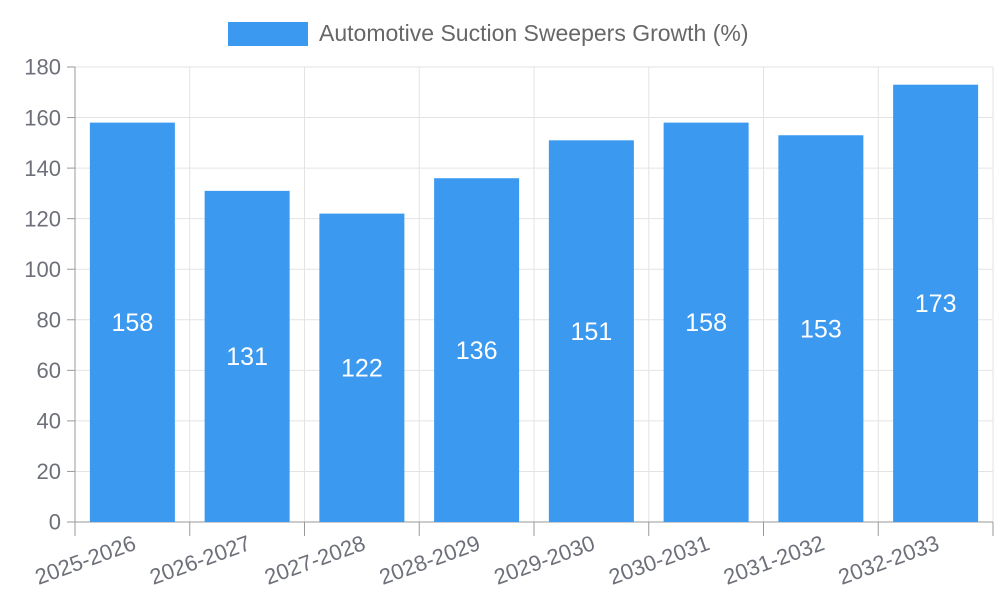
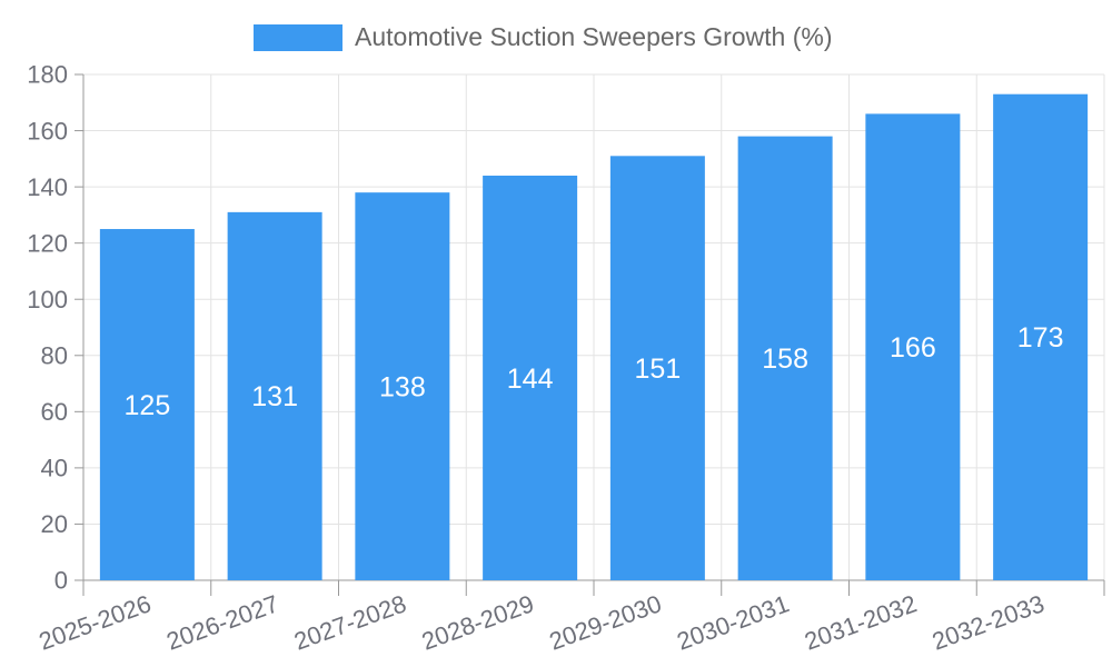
2025-2026: 158 -> 125
2027-2028: 122 -> 138
2028-2029: 136 -> 144
2031-2032: 153 -> 166
